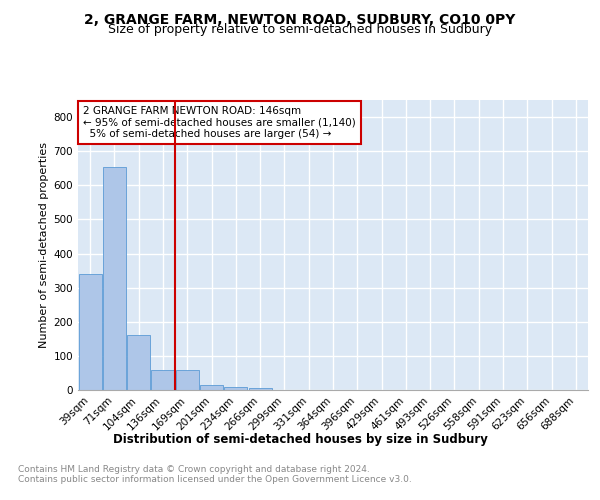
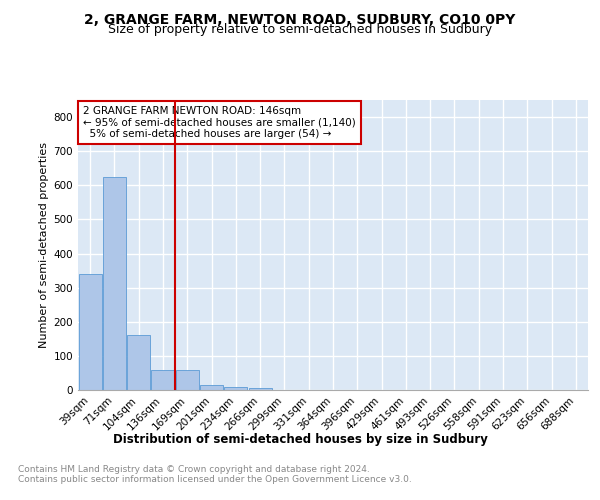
71sqm: 655 -> 625
